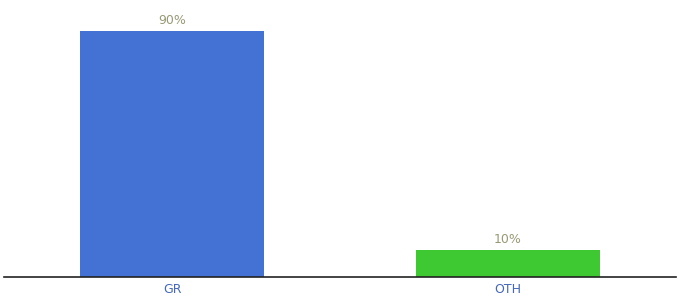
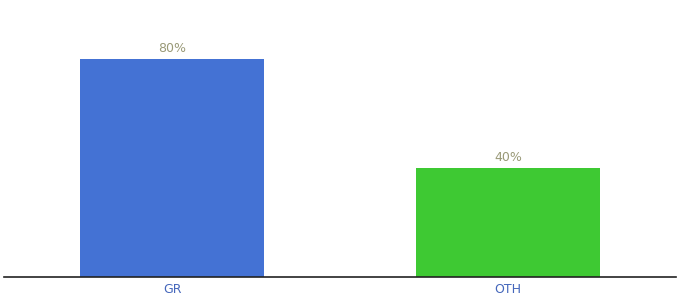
GR: 90% -> 80%
OTH: 10% -> 40%
